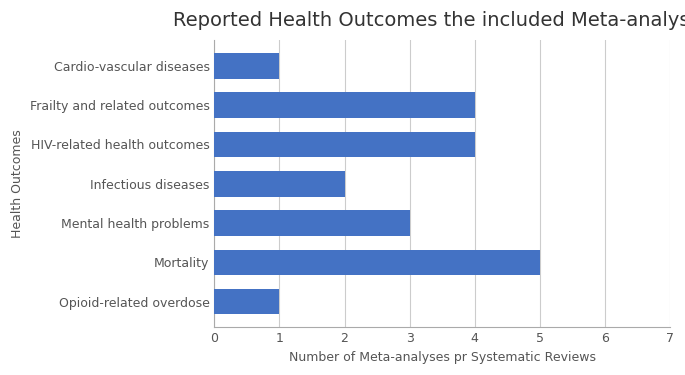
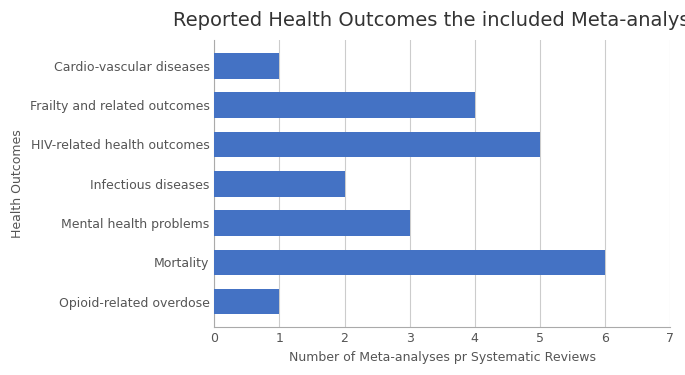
HIV-related health outcomes: 4 -> 5
Mortality: 5 -> 6
